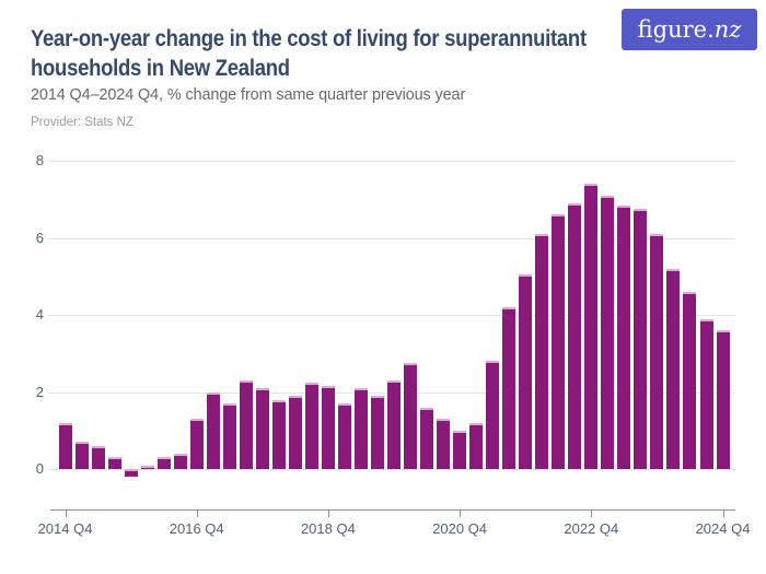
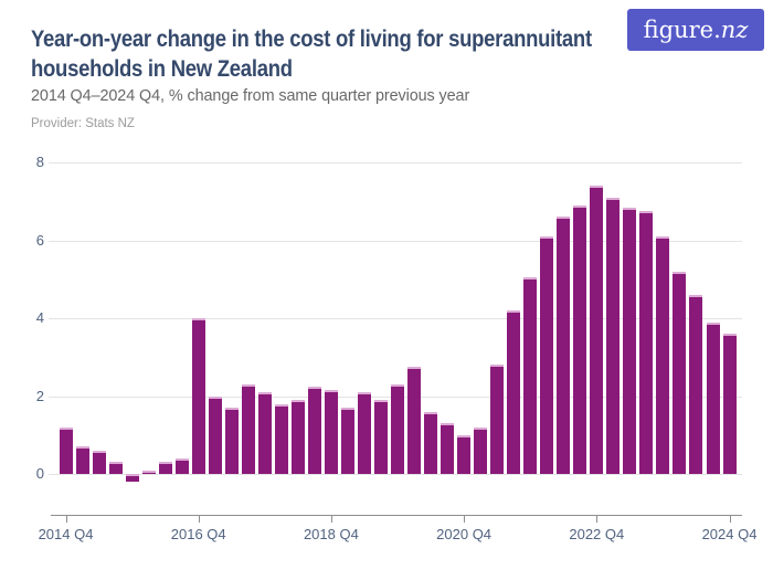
2016 Q4: 1.3 -> 4.0
